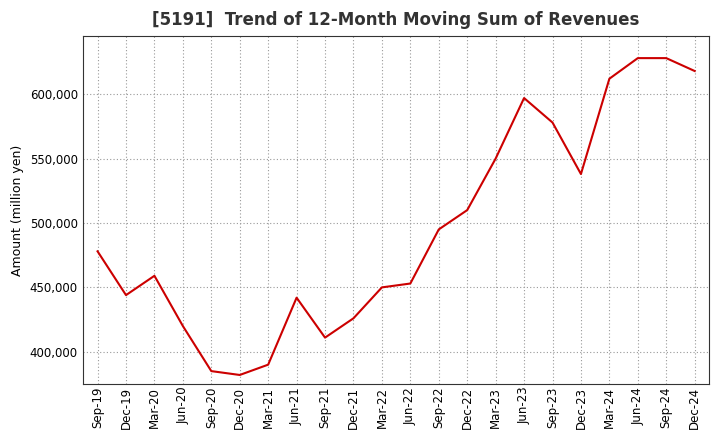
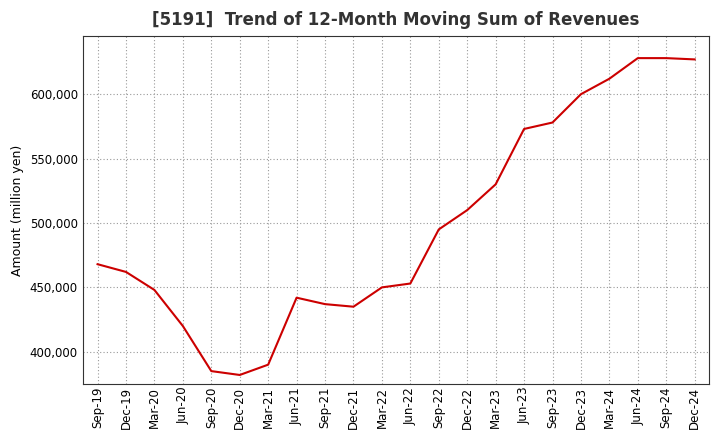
Sep-19: 478,000 -> 468,000
Dec-19: 444,000 -> 462,000
Mar-20: 459,000 -> 448,000
Sep-21: 411,000 -> 437,000
Dec-21: 426,000 -> 435,000
Mar-23: 550,000 -> 530,000
Jun-23: 597,000 -> 573,000
Dec-23: 538,000 -> 600,000
Dec-24: 618,000 -> 627,000
